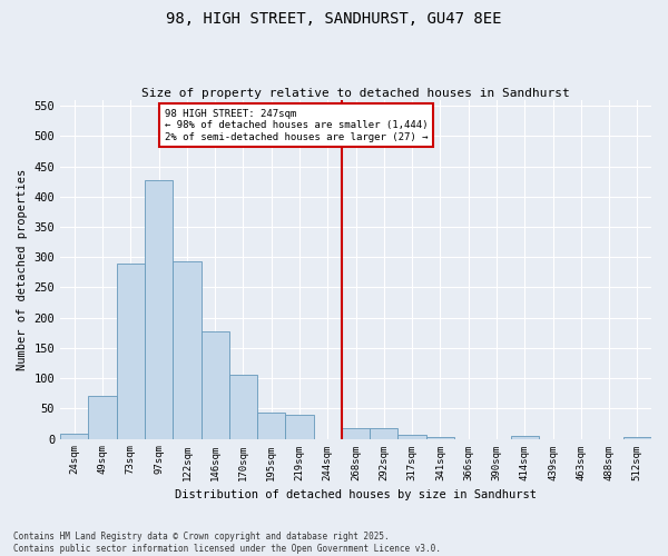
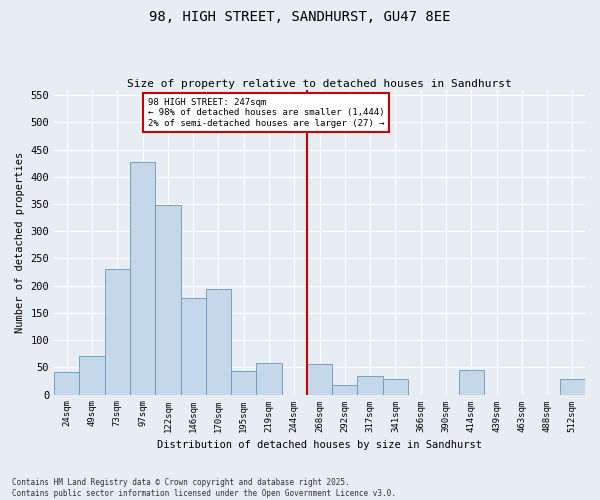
24sqm: 8 -> 42
73sqm: 290 -> 230
122sqm: 293 -> 348
170sqm: 105 -> 194
219sqm: 40 -> 58
268sqm: 18 -> 56
317sqm: 7 -> 34
341sqm: 3 -> 28
414sqm: 5 -> 46
512sqm: 3 -> 28
